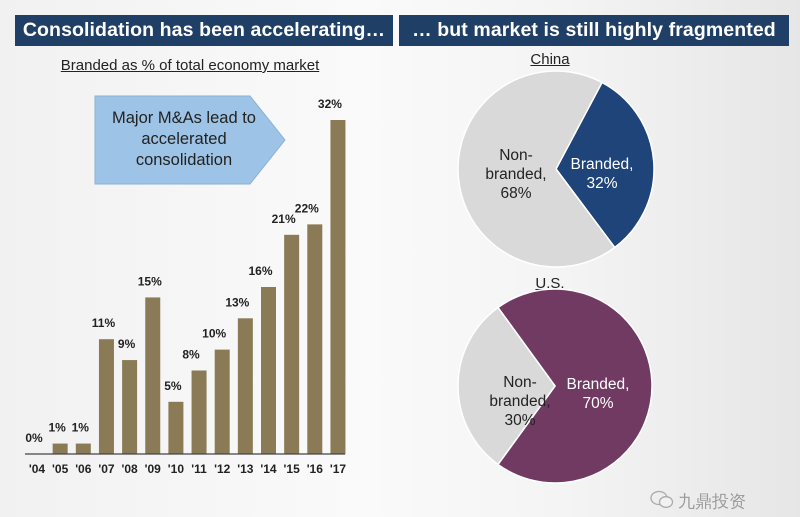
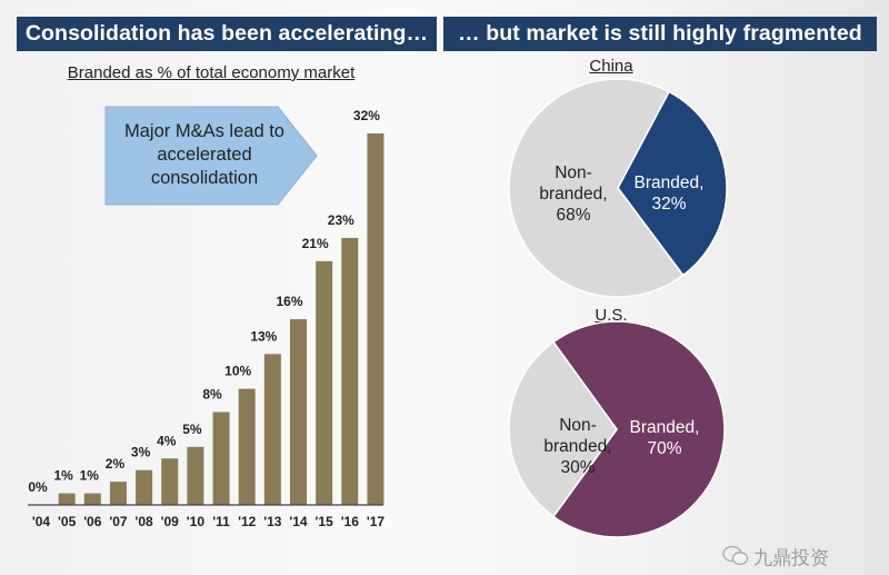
Branded as % of total economy market/'07: 11% -> 2%
Branded as % of total economy market/'08: 9% -> 3%
Branded as % of total economy market/'09: 15% -> 4%
Branded as % of total economy market/'16: 22% -> 23%
